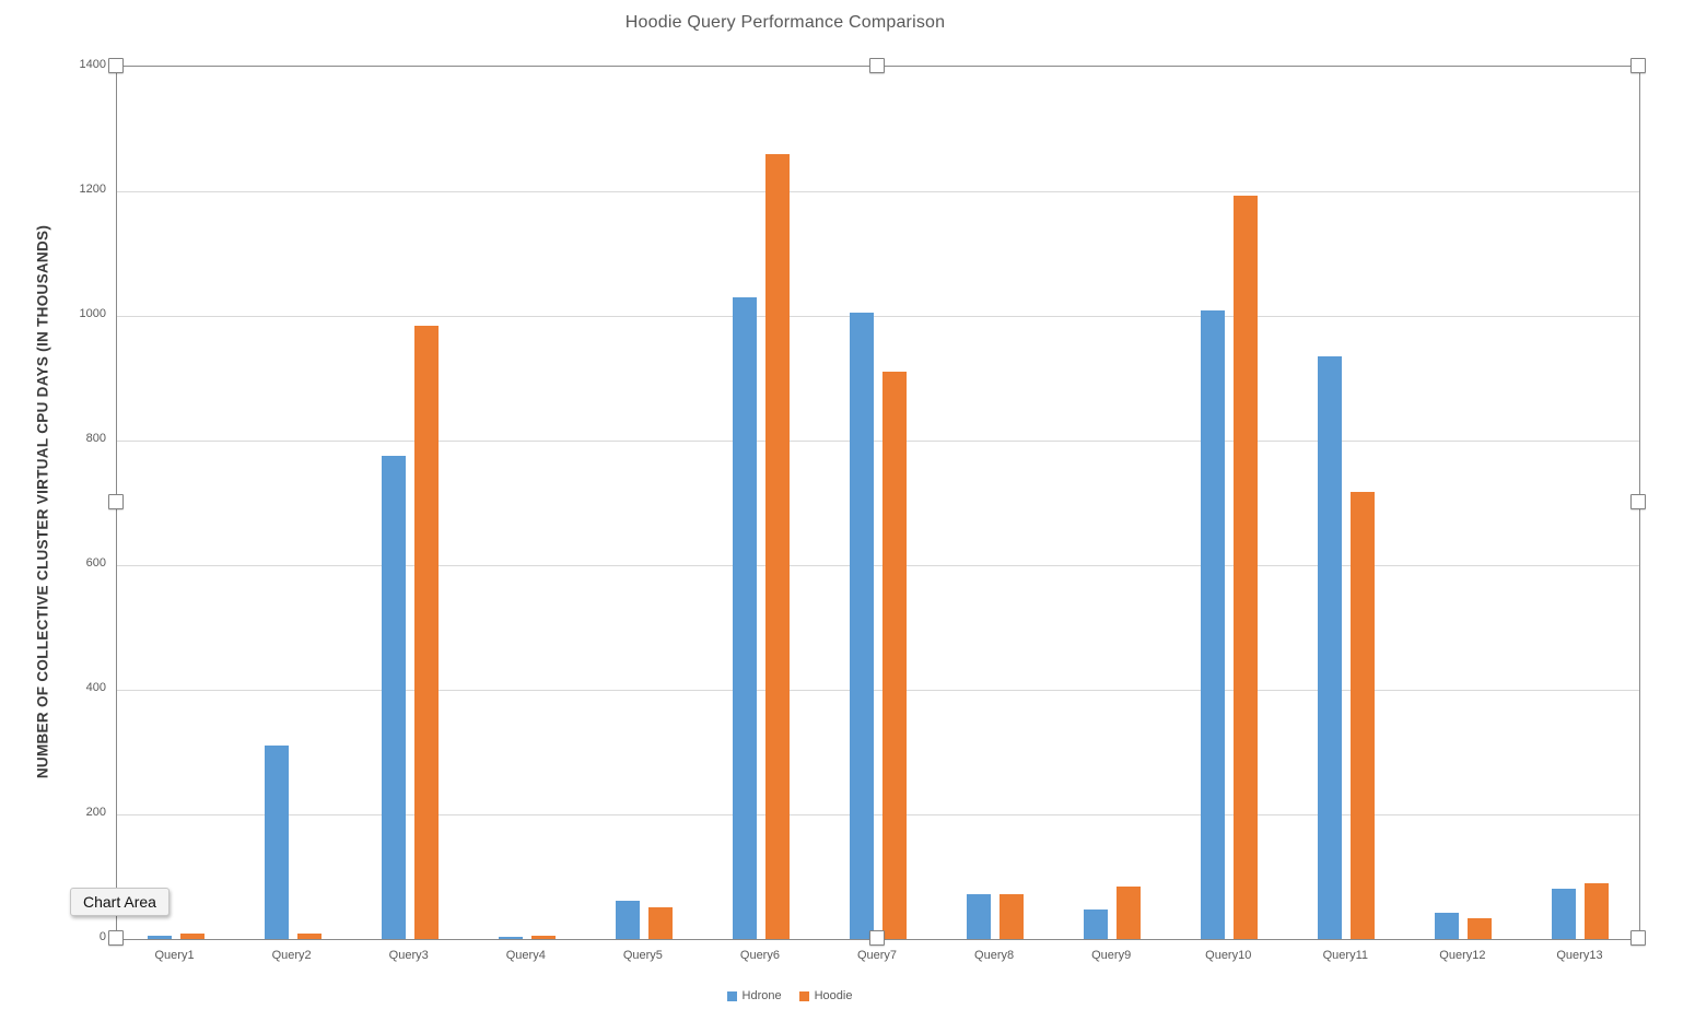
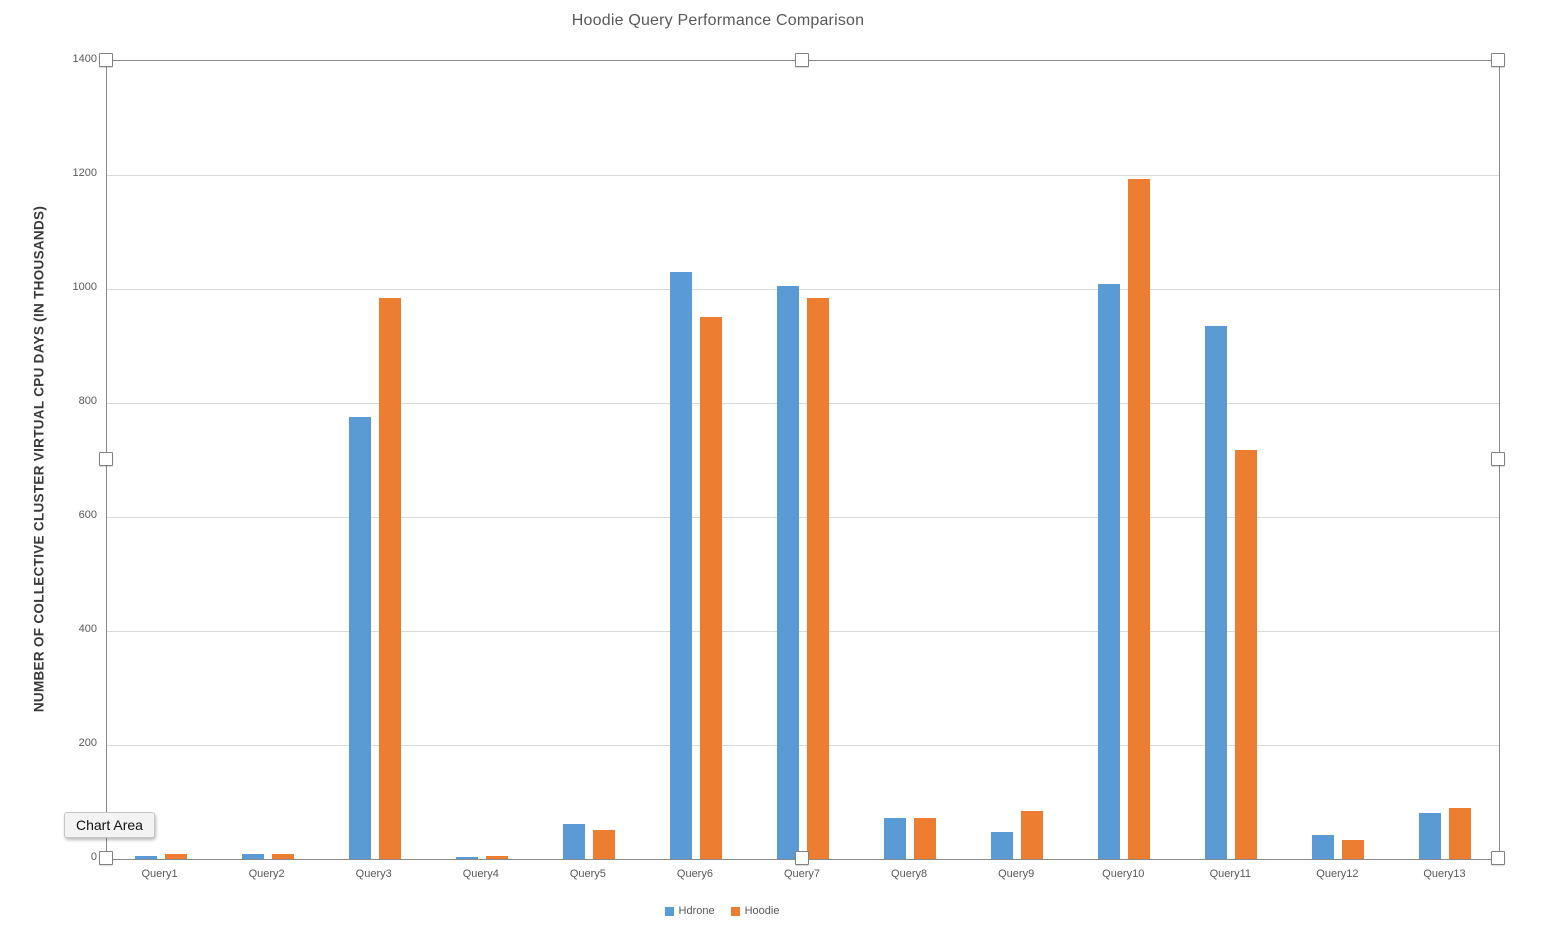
Hdrone/Query2: 310 -> 10
Hoodie/Query6: 1260 -> 950
Hoodie/Query7: 910 -> 980
